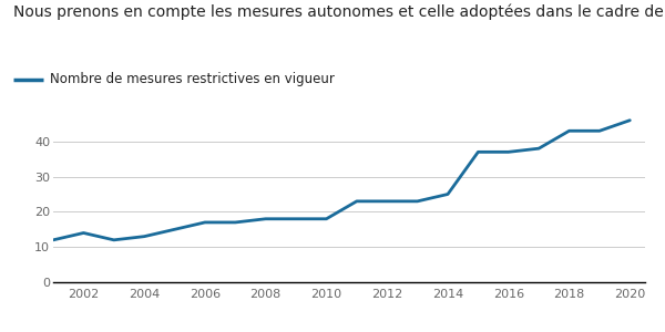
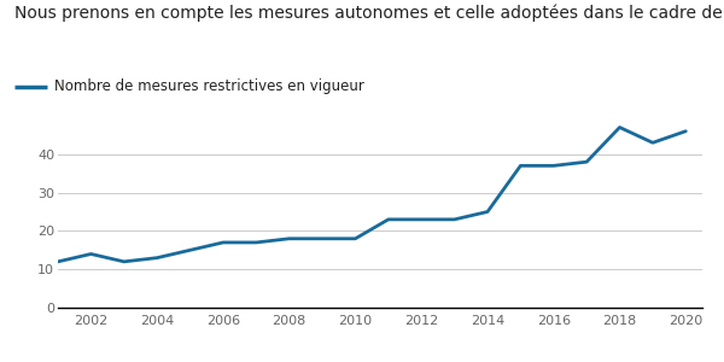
2018: 43 -> 47
